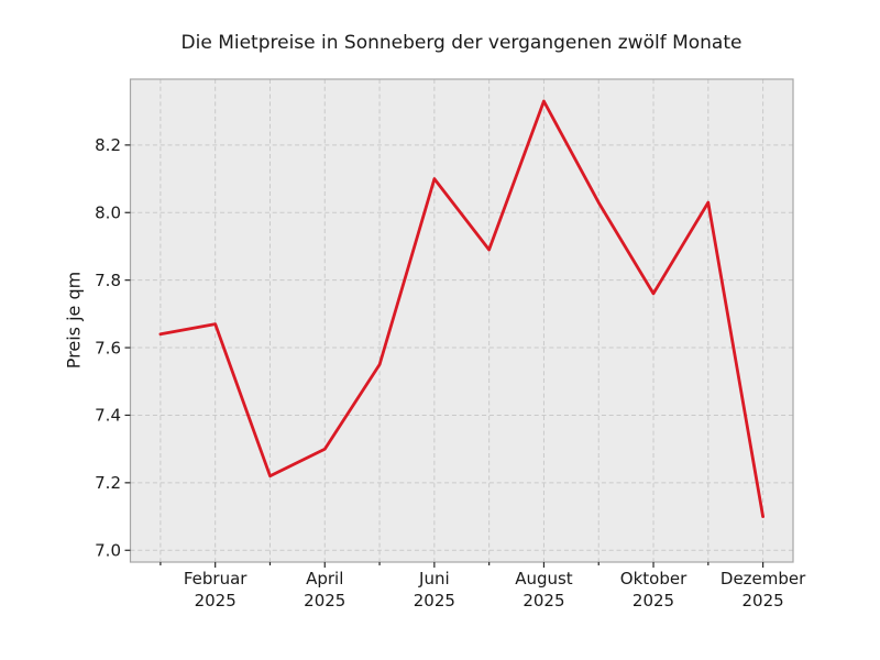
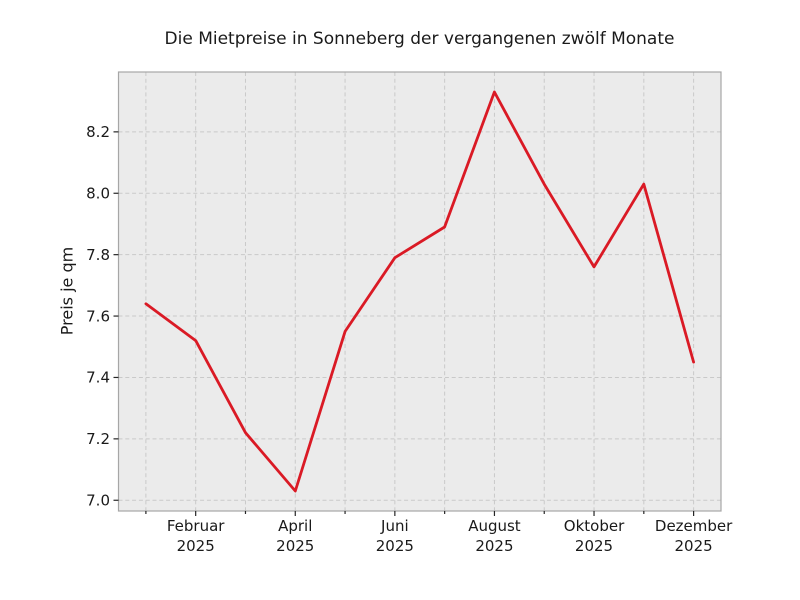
Februar 2025: 7.67 -> 7.52
April 2025: 7.30 -> 7.03
Juni 2025: 8.10 -> 7.79
Dezember 2025: 7.10 -> 7.45
